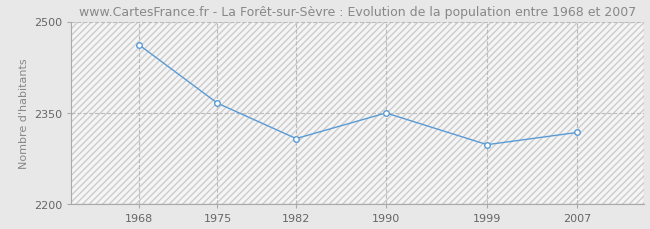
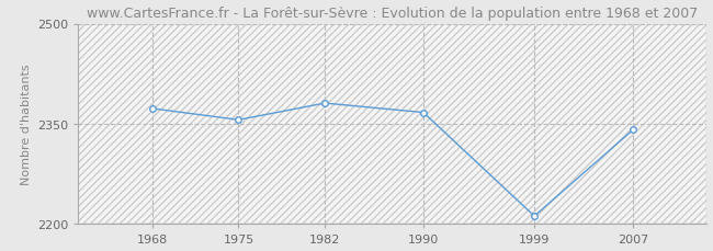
1968: 2462 -> 2373
1975: 2366 -> 2356
1982: 2308 -> 2381
1990: 2350 -> 2367
1999: 2298 -> 2212
2007: 2318 -> 2341
